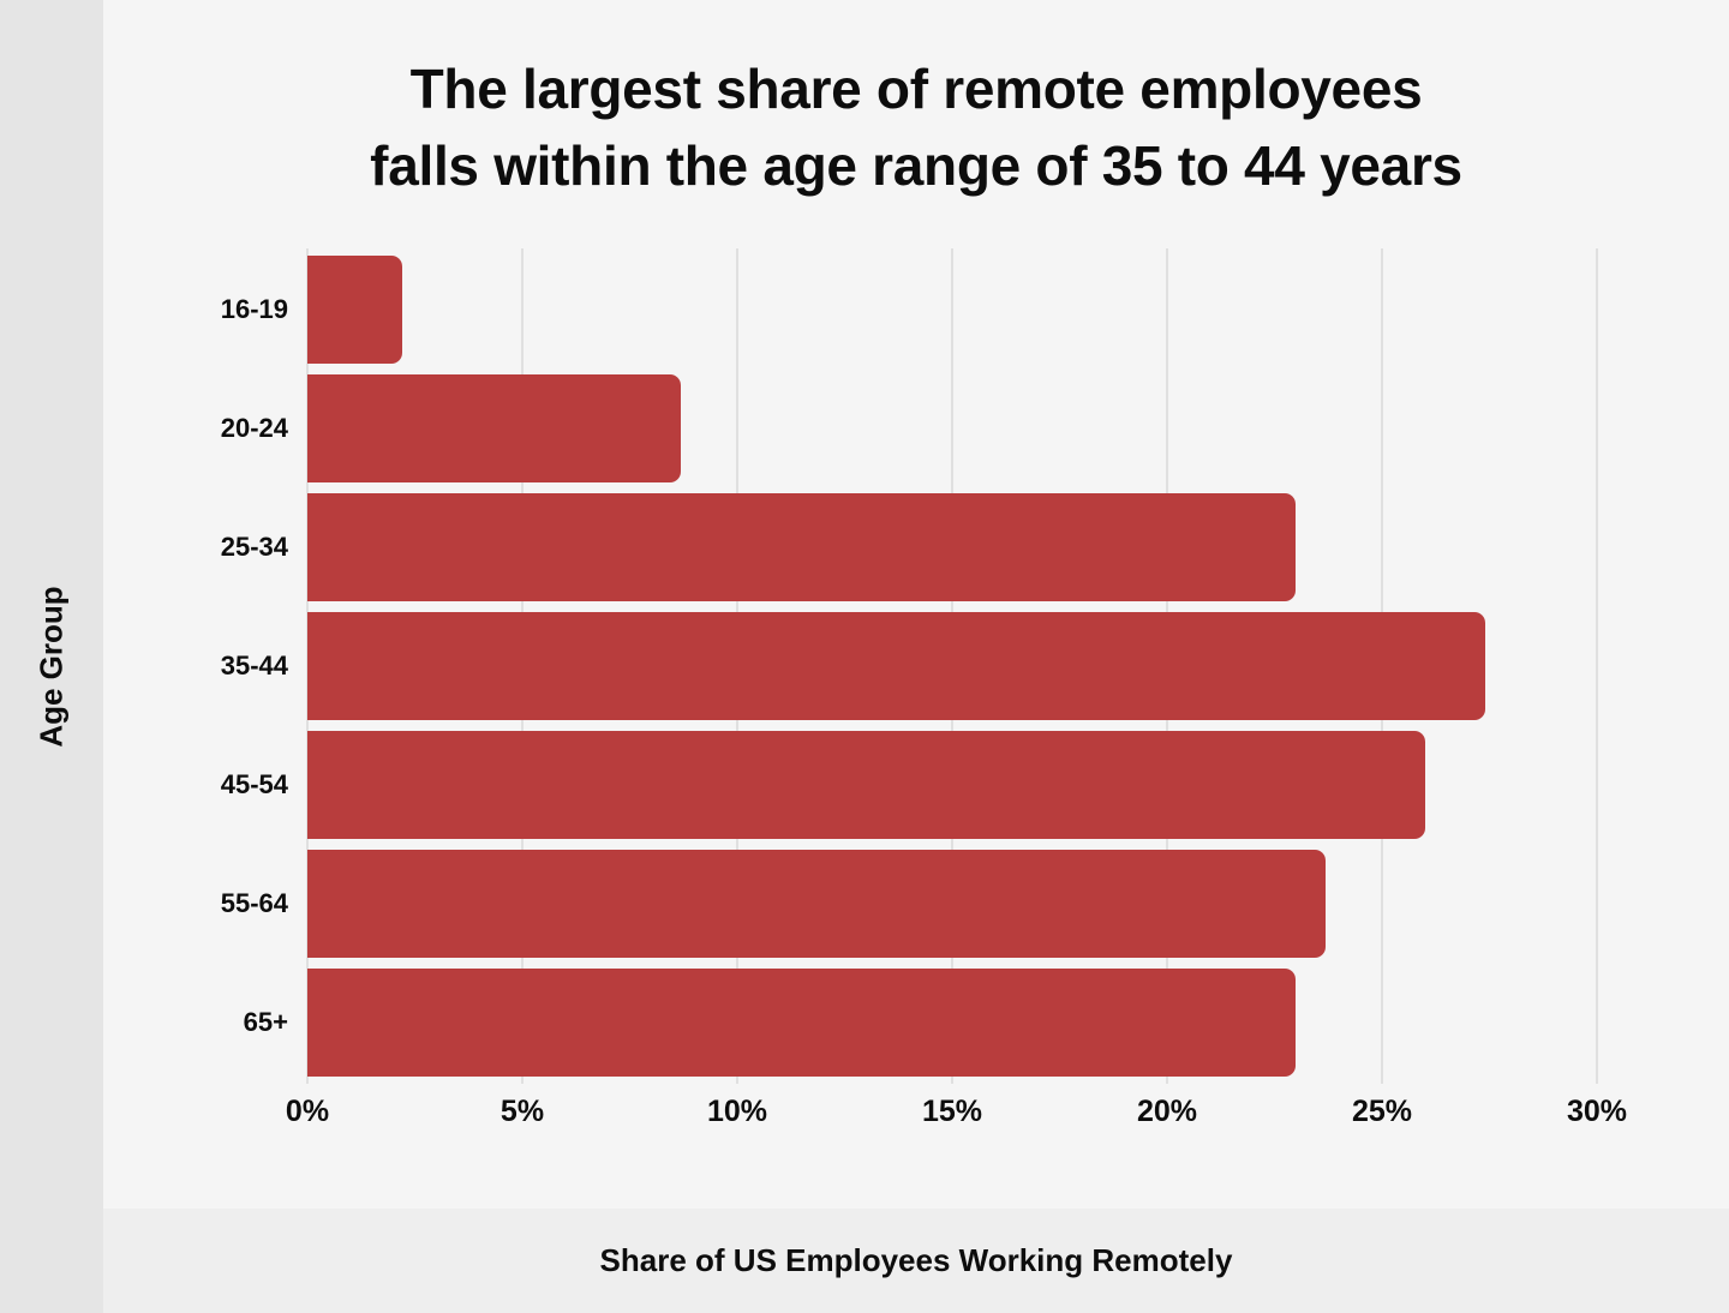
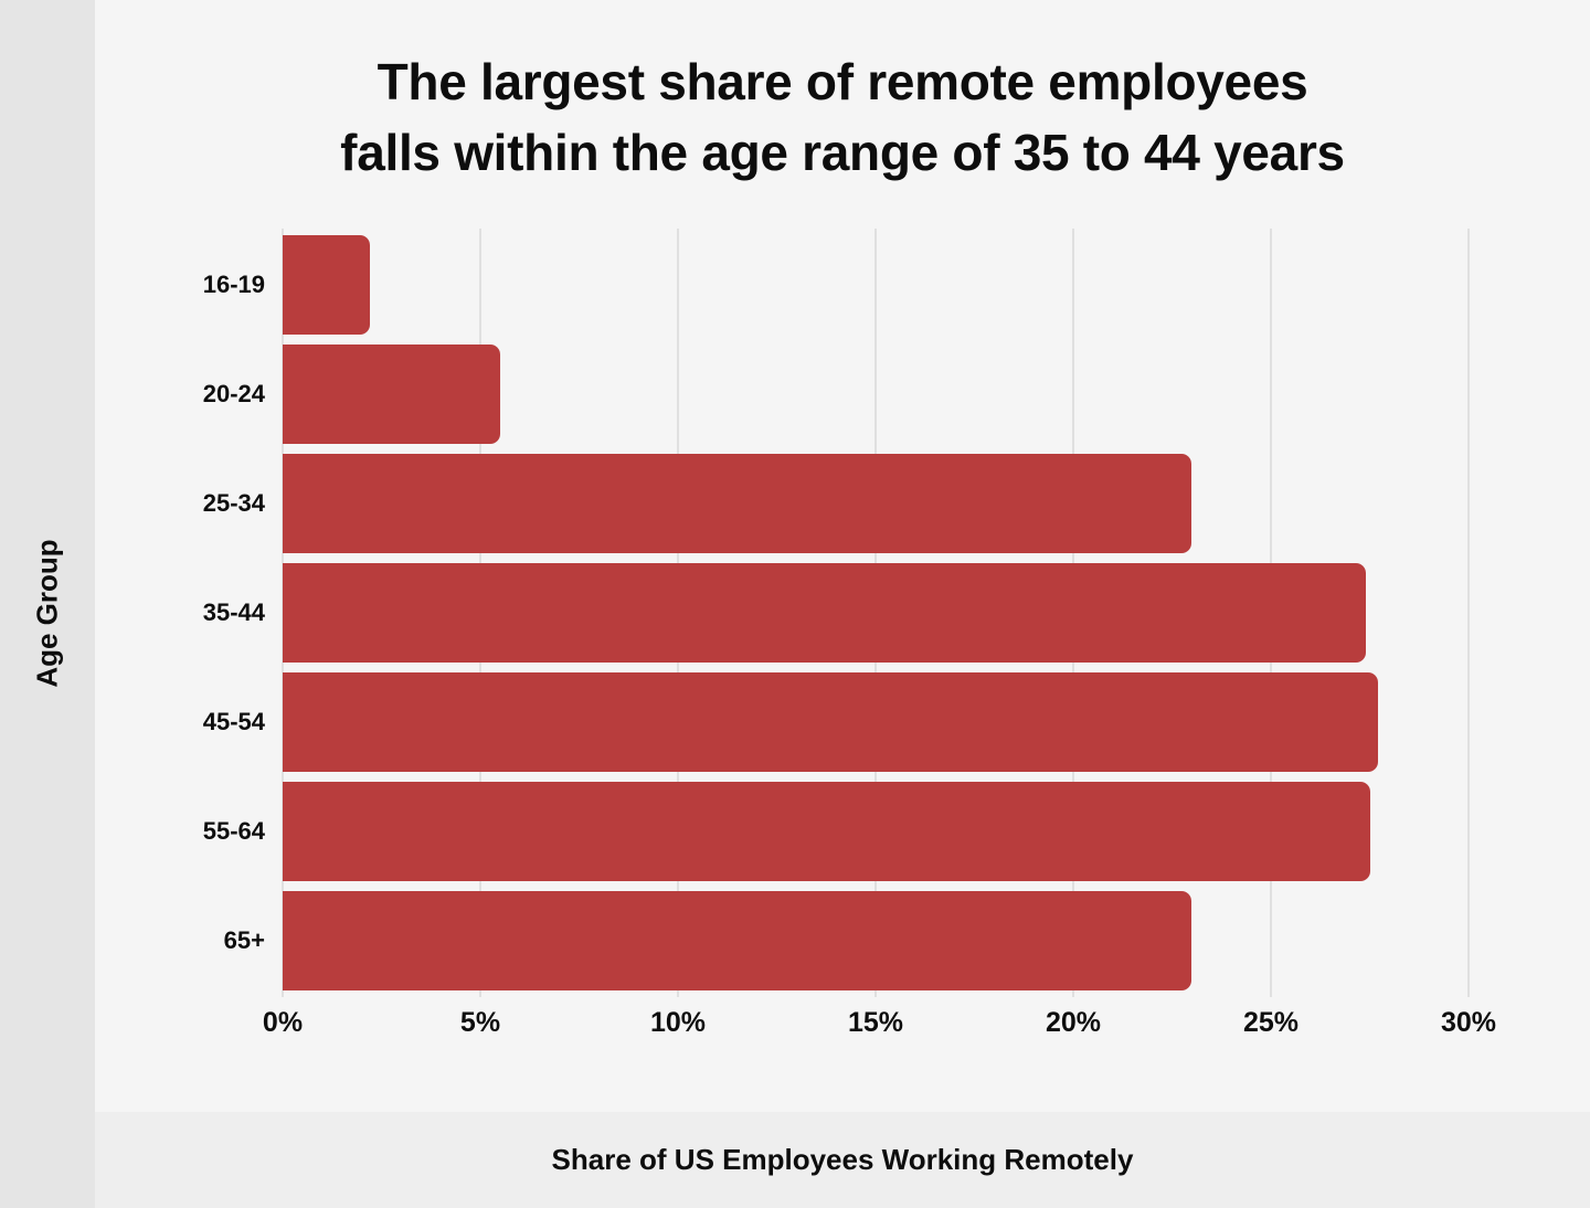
20-24: 8.7% -> 5.5%
45-54: 26.0% -> 27.7%
55-64: 23.7% -> 27.5%
